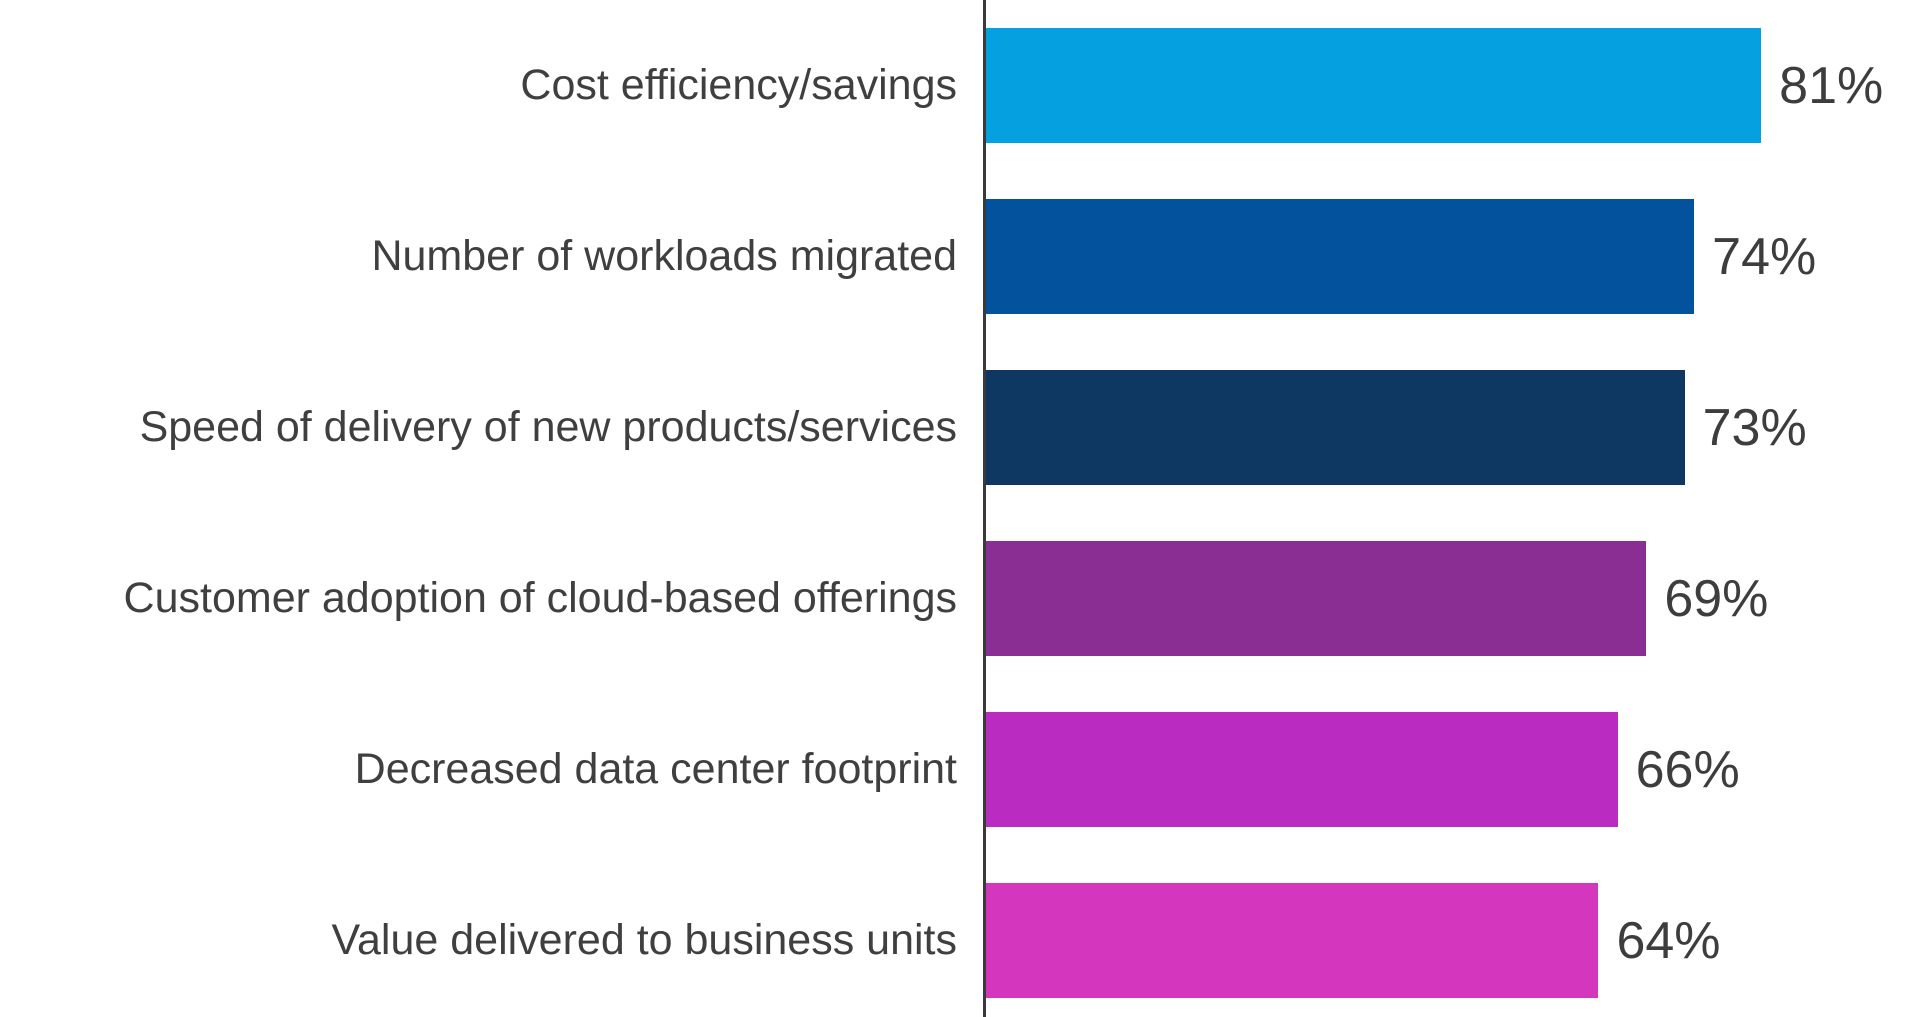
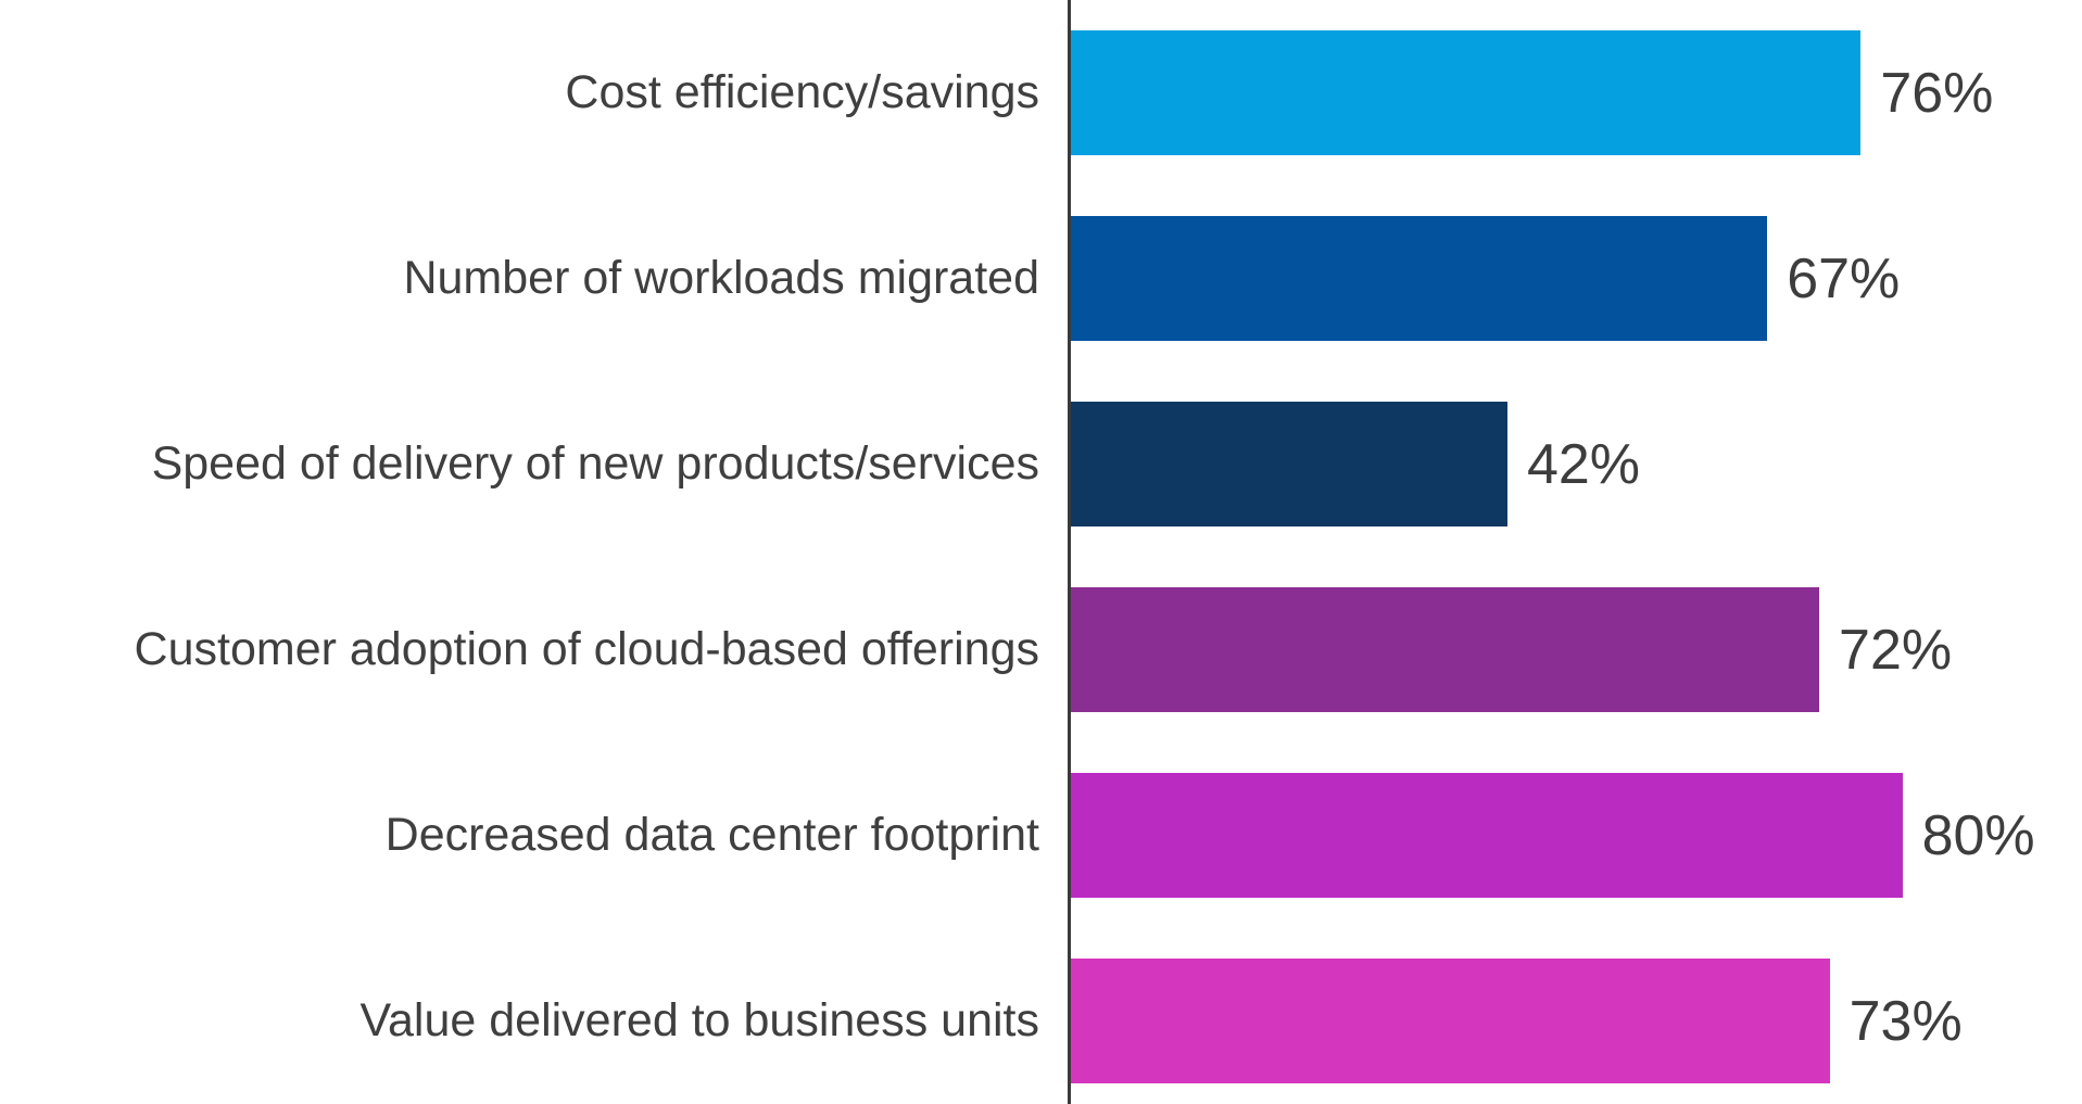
Cost efficiency/savings: 81% -> 76%
Number of workloads migrated: 74% -> 67%
Speed of delivery of new products/services: 73% -> 42%
Customer adoption of cloud-based offerings: 69% -> 72%
Decreased data center footprint: 66% -> 80%
Value delivered to business units: 64% -> 73%
